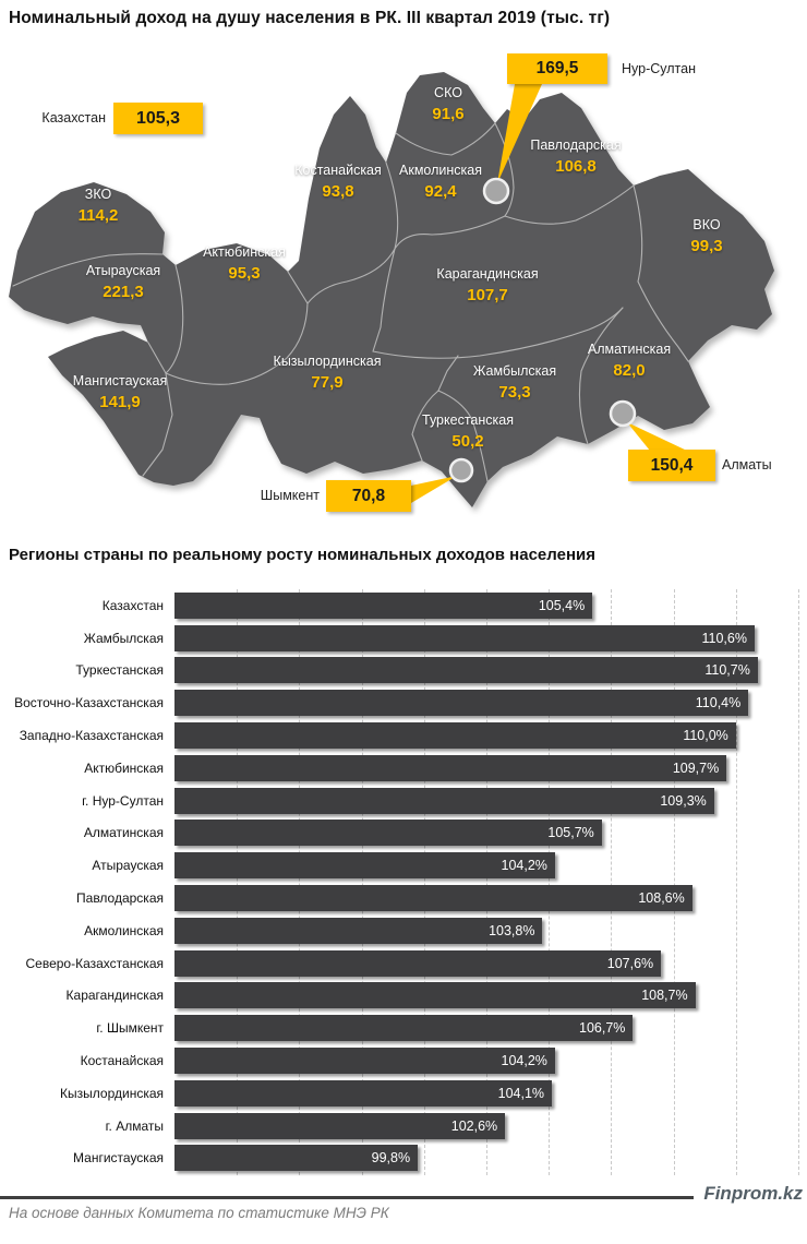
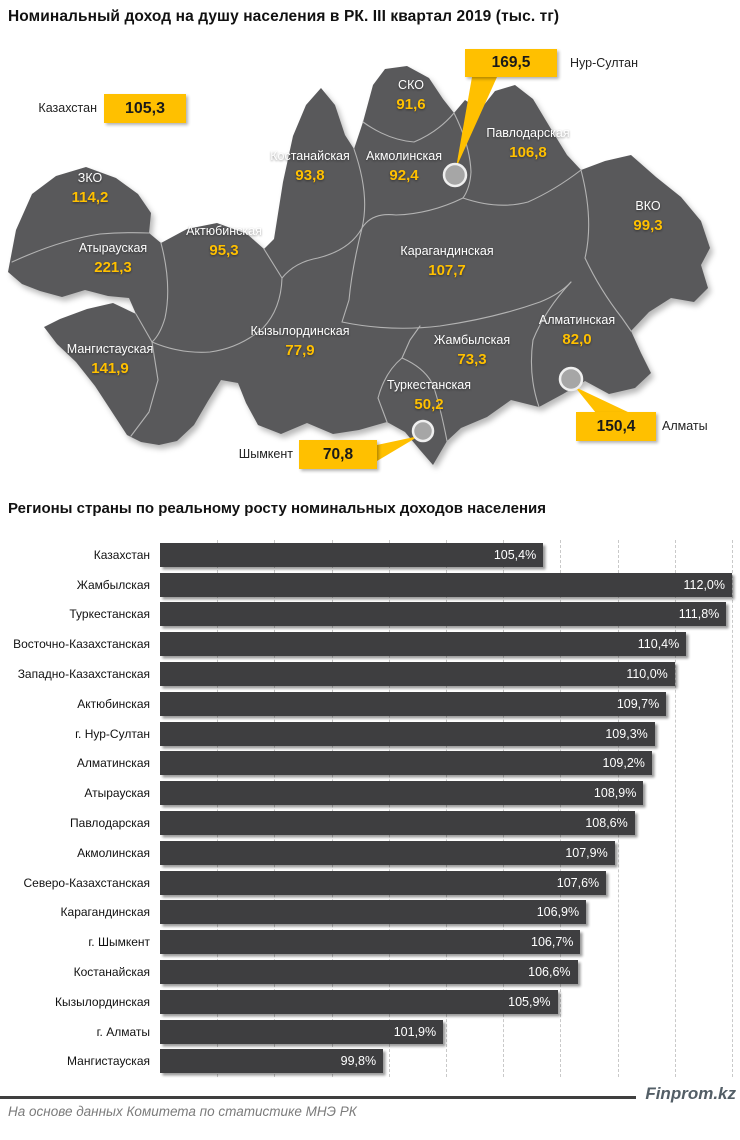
Жамбылская: 110,6% -> 112,0%
Туркестанская: 110,7% -> 111,8%
Алматинская: 105,7% -> 109,2%
Атырауская: 104,2% -> 108,9%
Акмолинская: 103,8% -> 107,9%
Карагандинская: 108,7% -> 106,9%
Костанайская: 104,2% -> 106,6%
Кызылординская: 104,1% -> 105,9%
г. Алматы: 102,6% -> 101,9%
